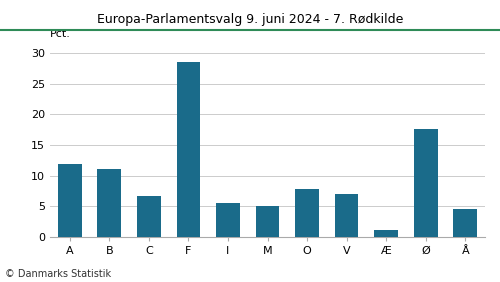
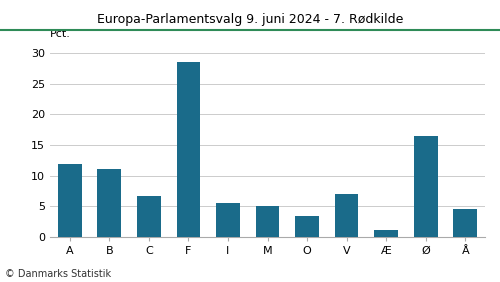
O: 7.8 -> 3.4
Ø: 17.6 -> 16.5
